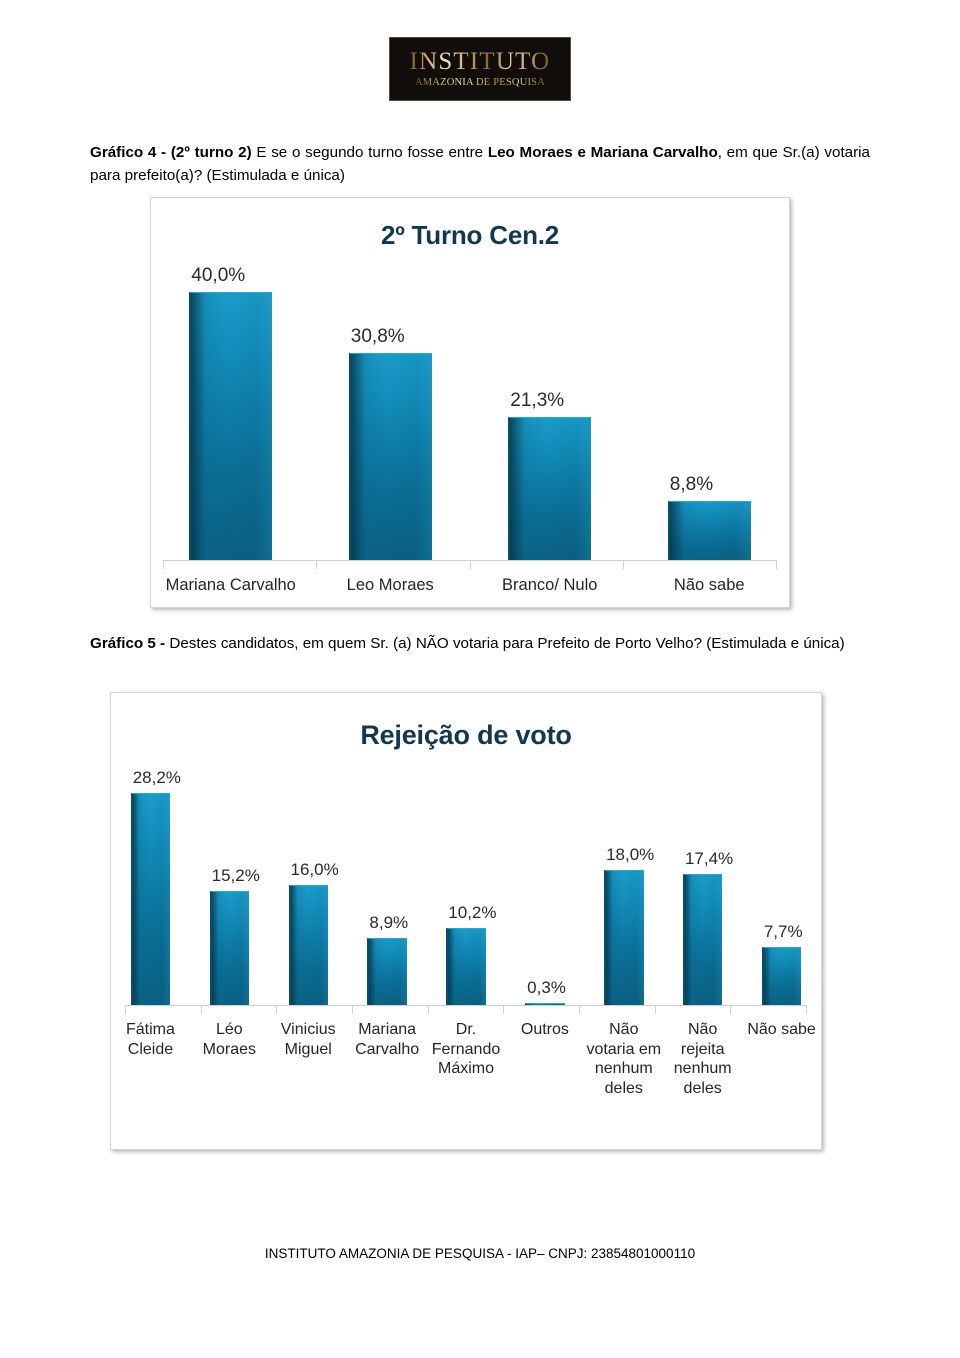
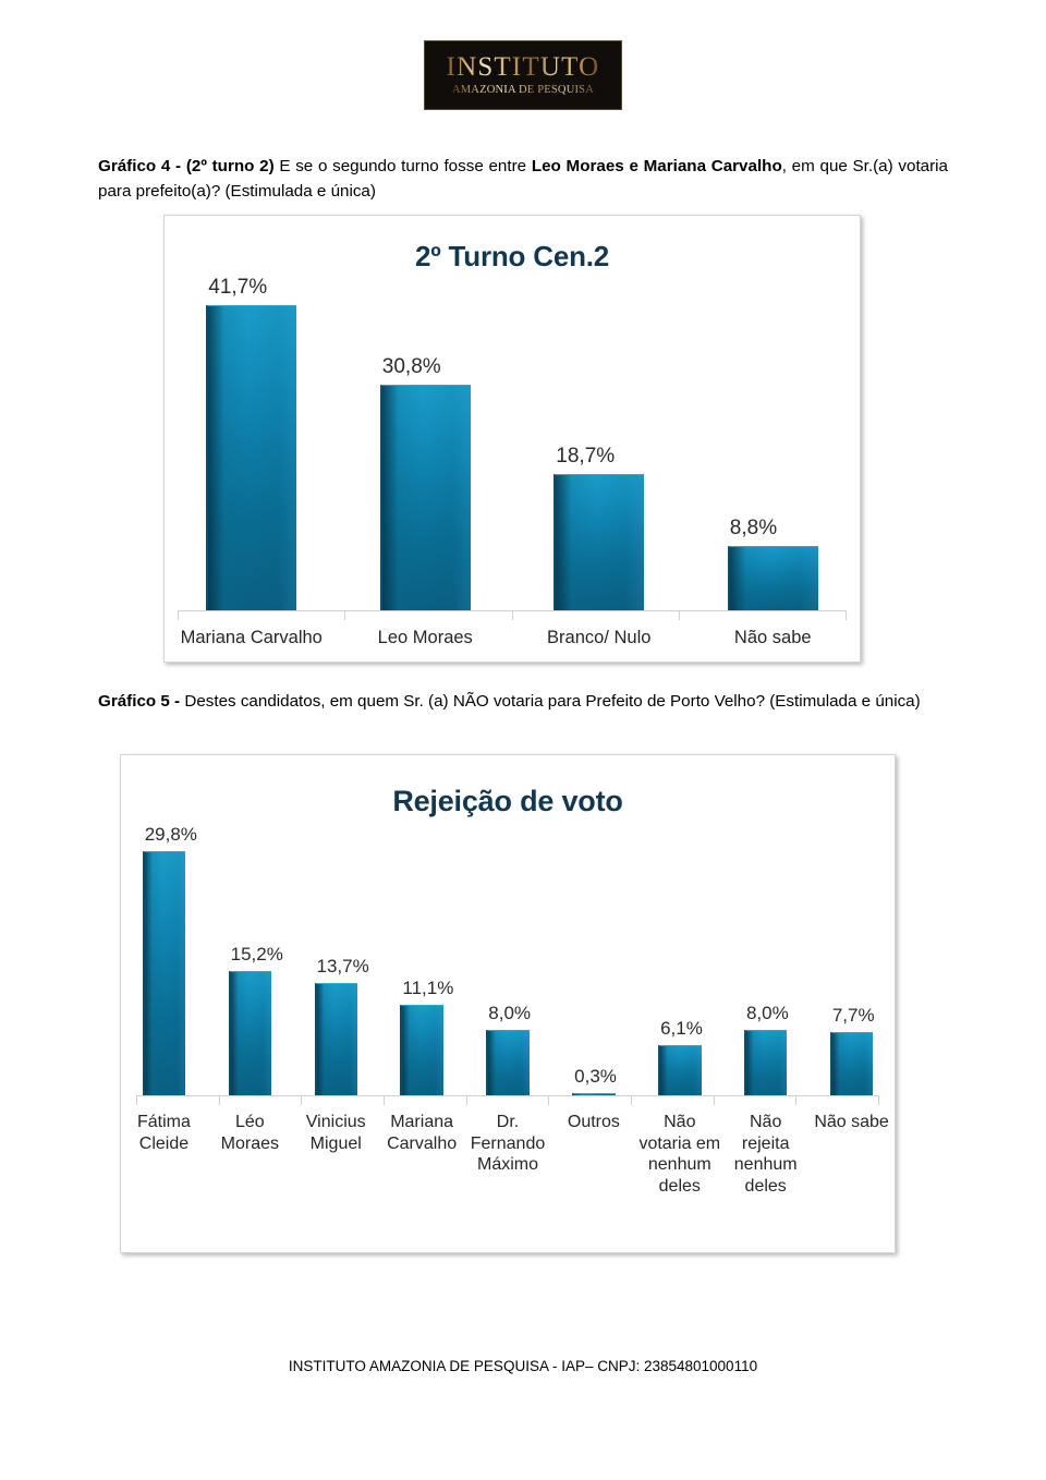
2º Turno Cen.2/Mariana Carvalho: 40,0% -> 41,7%
2º Turno Cen.2/Branco/ Nulo: 21,3% -> 18,7%
Rejeição de voto/Fátima Cleide: 28,2% -> 29,8%
Rejeição de voto/Vinicius Miguel: 16,0% -> 13,7%
Rejeição de voto/Mariana Carvalho: 8,9% -> 11,1%
Rejeição de voto/Dr. Fernando Máximo: 10,2% -> 8,0%
Rejeição de voto/Não votaria em nenhum deles: 18,0% -> 6,1%
Rejeição de voto/Não rejeita nenhum deles: 17,4% -> 8,0%
